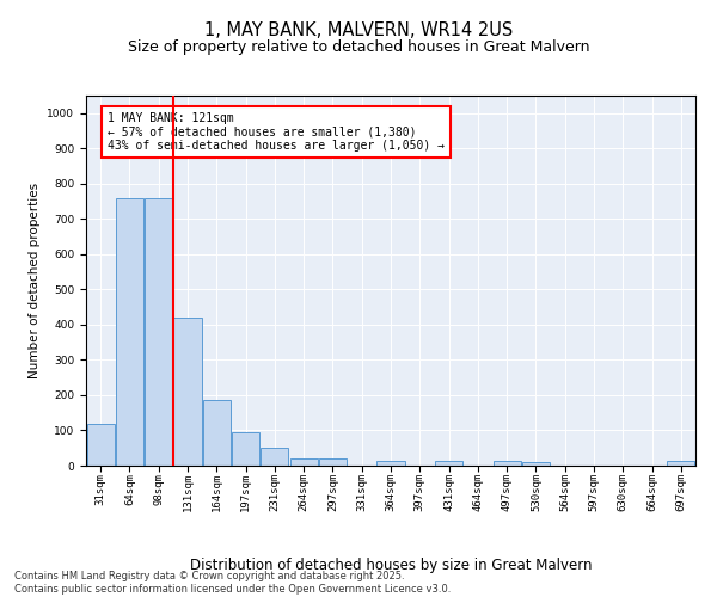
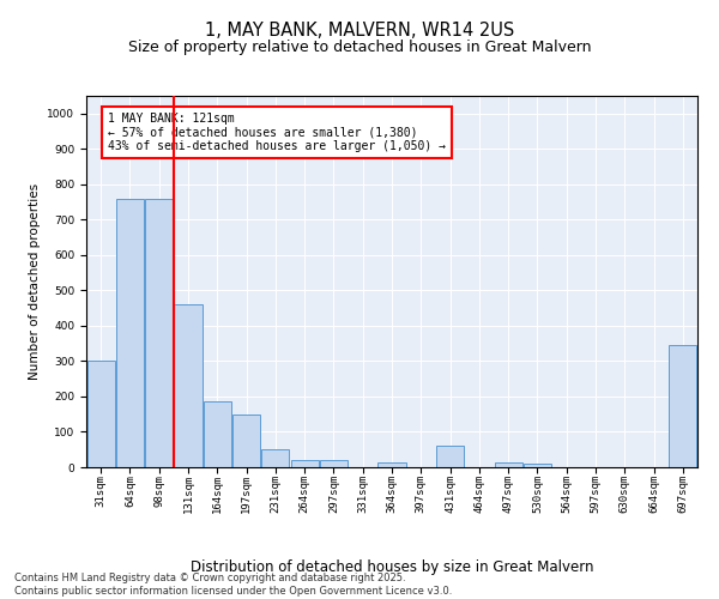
31sqm: 120 -> 300
131sqm: 420 -> 460
197sqm: 95 -> 150
431sqm: 15 -> 60
697sqm: 15 -> 345
